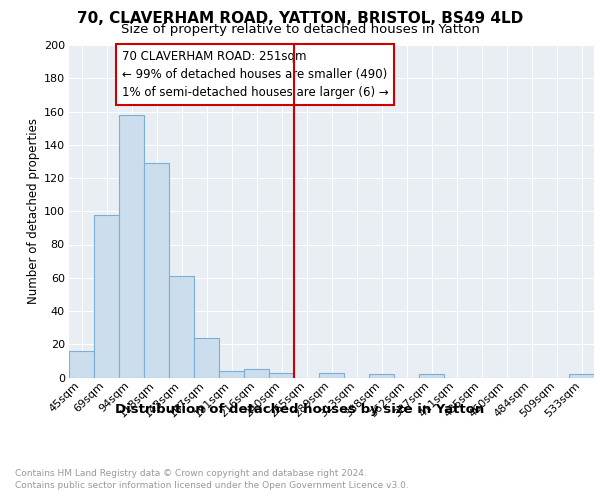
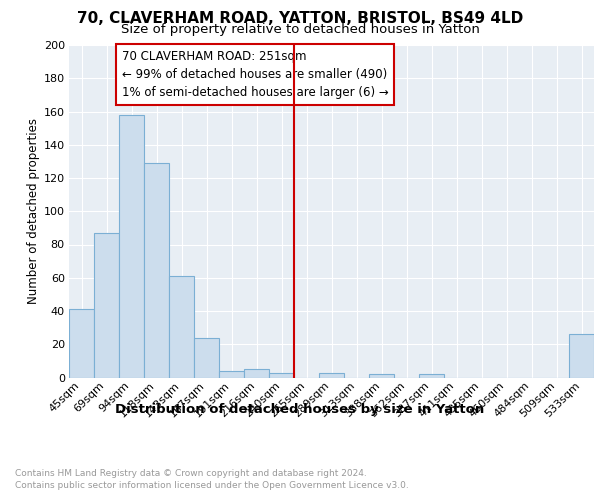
45sqm: 16 -> 41
69sqm: 98 -> 87
533sqm: 2 -> 26
